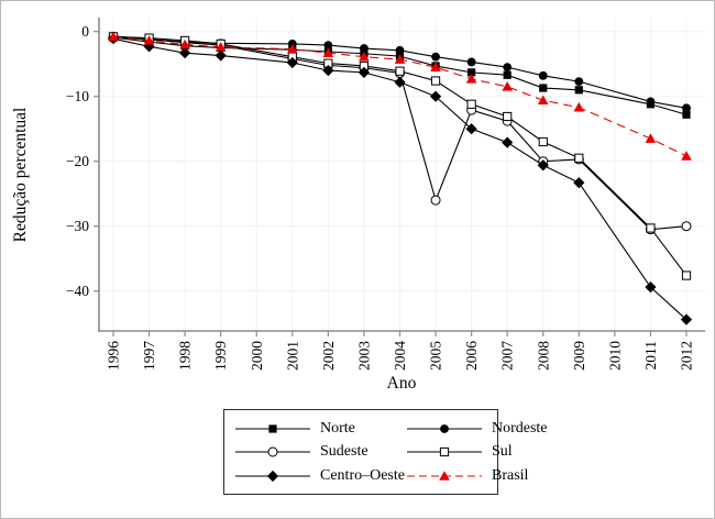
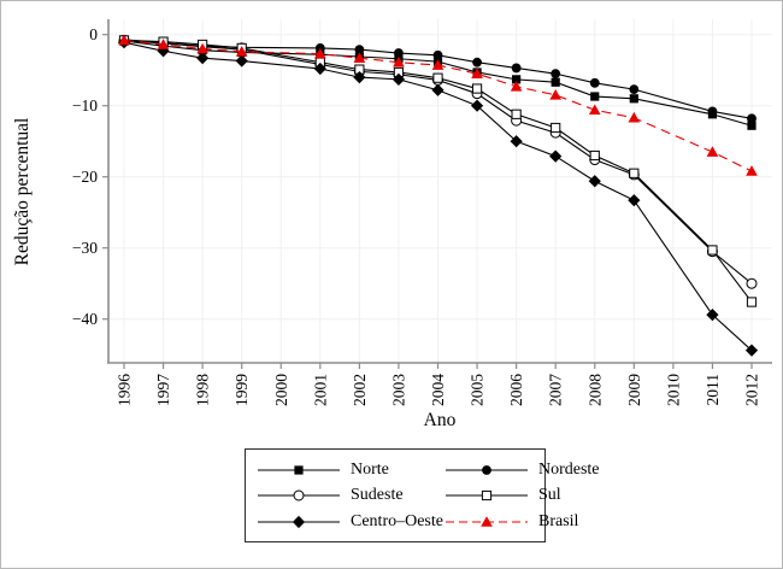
Sudeste/2005: -26 -> -8
Sudeste/2008: -20 -> -18
Sudeste/2012: -30 -> -35
